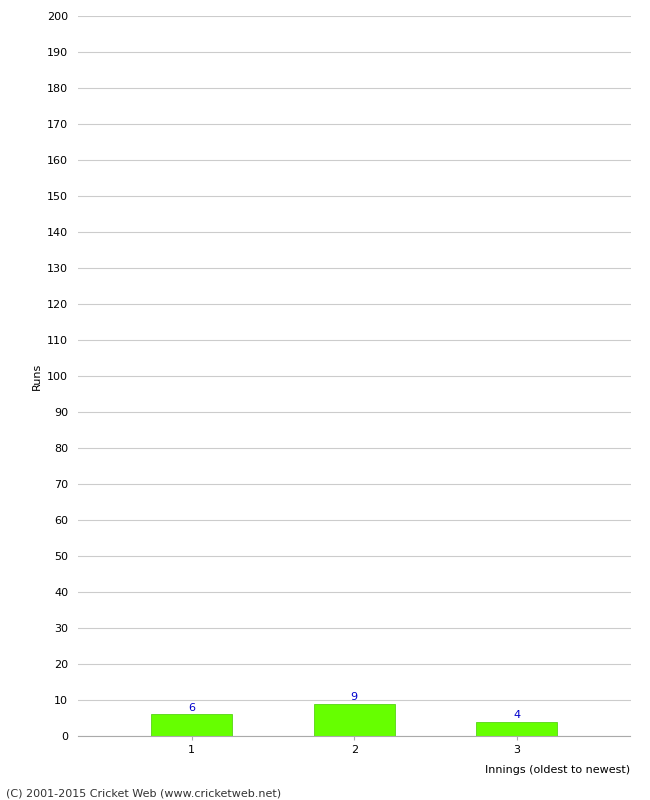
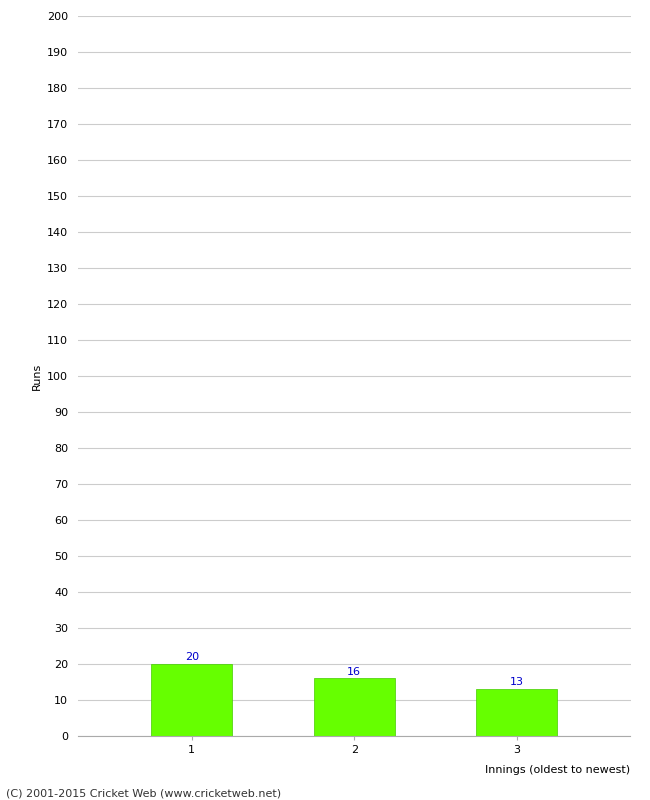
1: 6 -> 20
2: 9 -> 16
3: 4 -> 13
